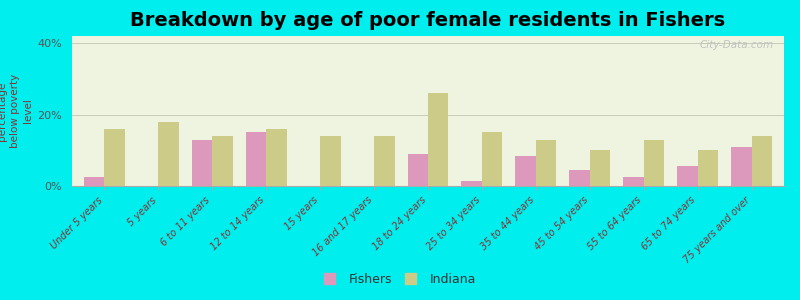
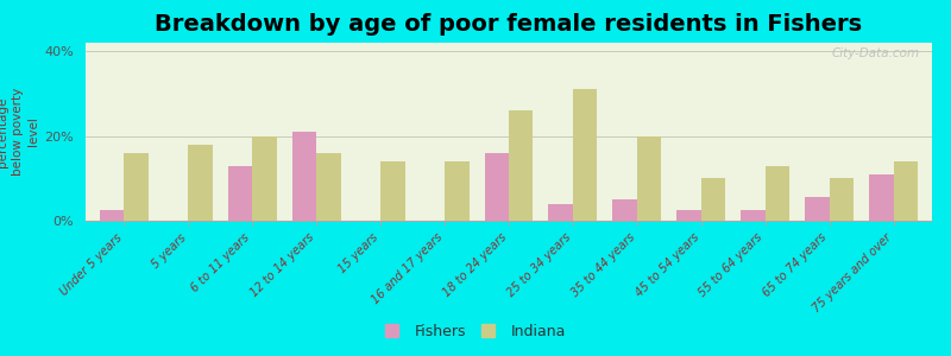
Indiana/6 to 11 years: 14% -> 20%
Fishers/12 to 14 years: 15.0% -> 21.0%
Fishers/18 to 24 years: 9.0% -> 16.0%
Fishers/25 to 34 years: 1.5% -> 4.0%
Indiana/25 to 34 years: 15% -> 31%
Fishers/35 to 44 years: 8.5% -> 5.0%
Indiana/35 to 44 years: 13% -> 20%
Fishers/45 to 54 years: 4.5% -> 2.5%
